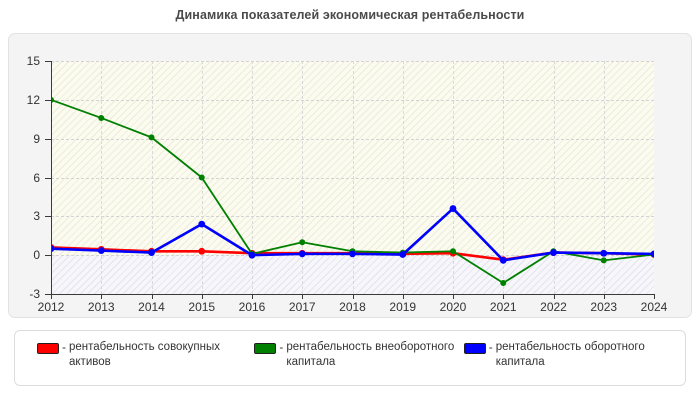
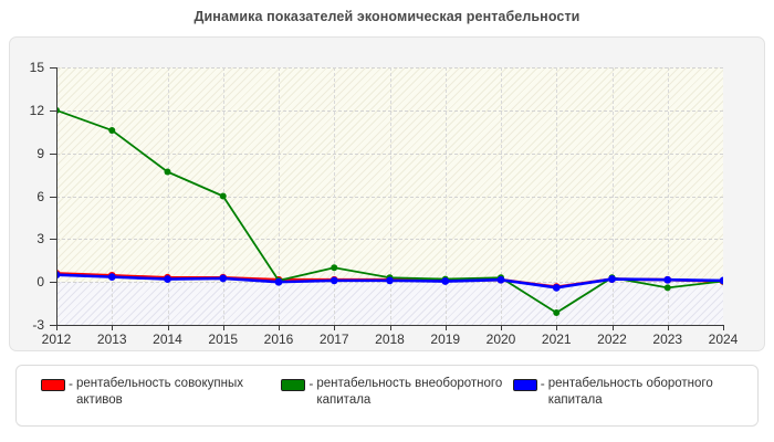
рентабельность внеоборотного капитала/2014: 9.1 -> 7.7
рентабельность оборотного капитала/2015: 2.4 -> 0.2
рентабельность оборотного капитала/2020: 3.6 -> 0.1
